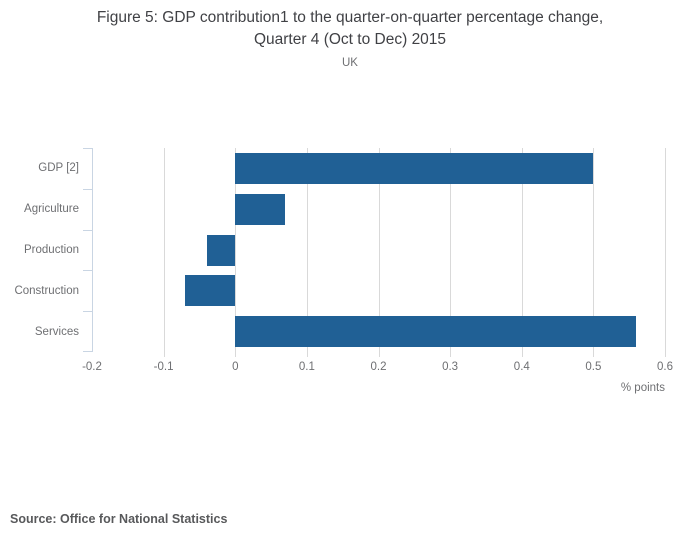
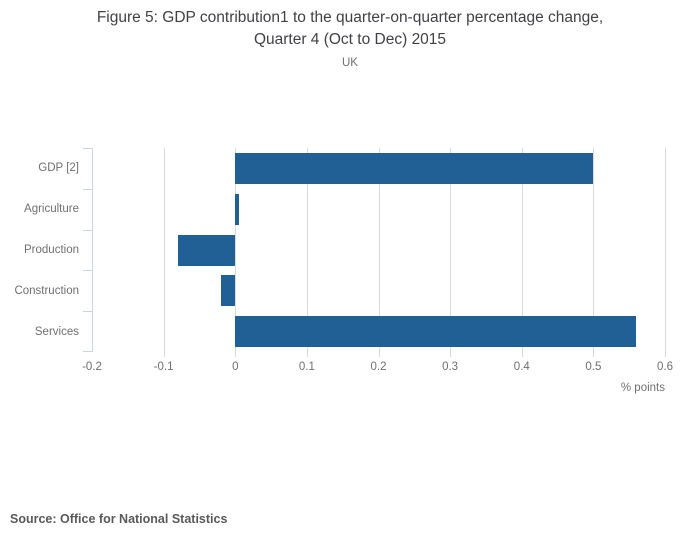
Agriculture: 0.07 -> 0.01
Production: -0.04 -> -0.08
Construction: -0.07 -> -0.02
